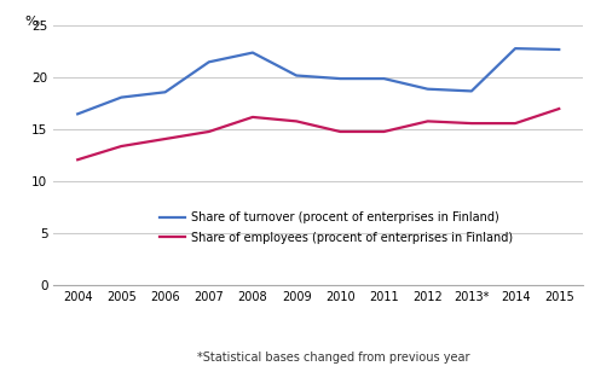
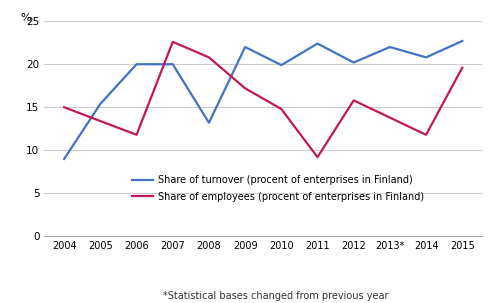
Share of turnover (procent of enterprises in Finland)/2004: 16.5 -> 9.0
Share of employees (procent of enterprises in Finland)/2004: 12.1 -> 15.0
Share of turnover (procent of enterprises in Finland)/2005: 18.1 -> 15.4
Share of turnover (procent of enterprises in Finland)/2006: 18.6 -> 20.0
Share of employees (procent of enterprises in Finland)/2006: 14.1 -> 11.8
Share of turnover (procent of enterprises in Finland)/2007: 21.5 -> 20.0
Share of employees (procent of enterprises in Finland)/2007: 14.8 -> 22.6
Share of turnover (procent of enterprises in Finland)/2008: 22.4 -> 13.2
Share of employees (procent of enterprises in Finland)/2008: 16.2 -> 20.8
Share of turnover (procent of enterprises in Finland)/2009: 20.2 -> 22.0
Share of employees (procent of enterprises in Finland)/2009: 15.8 -> 17.2
Share of turnover (procent of enterprises in Finland)/2011: 19.9 -> 22.4
Share of employees (procent of enterprises in Finland)/2011: 14.8 -> 9.2
Share of turnover (procent of enterprises in Finland)/2012: 18.9 -> 20.2
Share of turnover (procent of enterprises in Finland)/2013*: 18.7 -> 22.0
Share of employees (procent of enterprises in Finland)/2013*: 15.6 -> 13.8
Share of turnover (procent of enterprises in Finland)/2014: 22.8 -> 20.8
Share of employees (procent of enterprises in Finland)/2014: 15.6 -> 11.8
Share of employees (procent of enterprises in Finland)/2015: 17.0 -> 19.6
